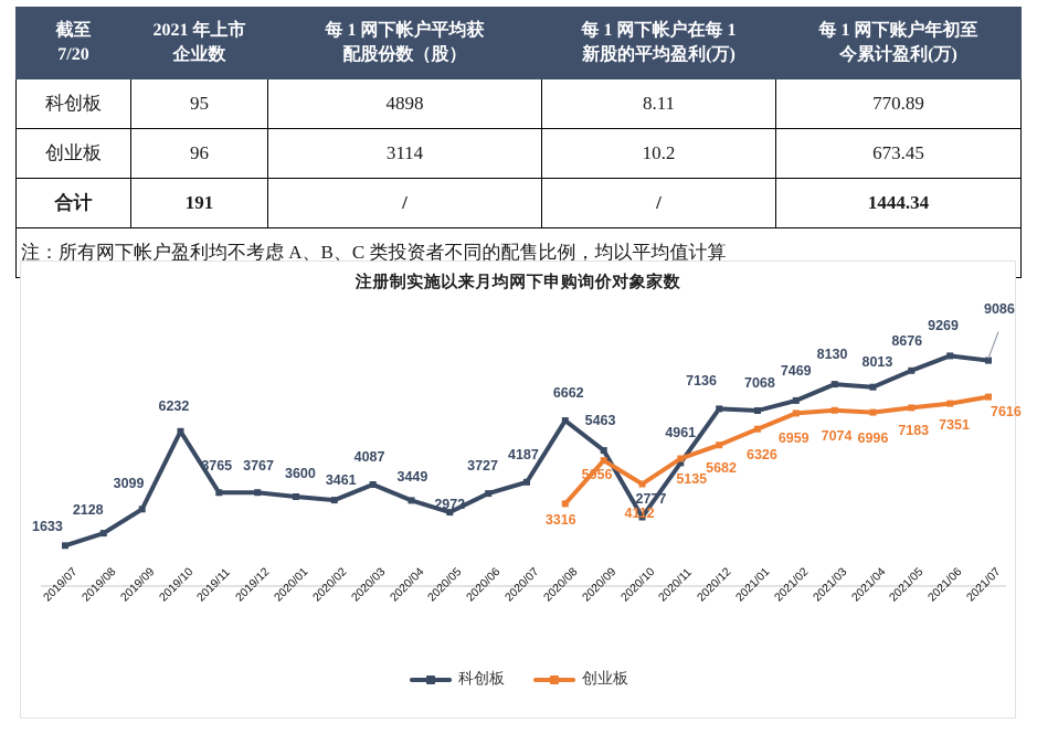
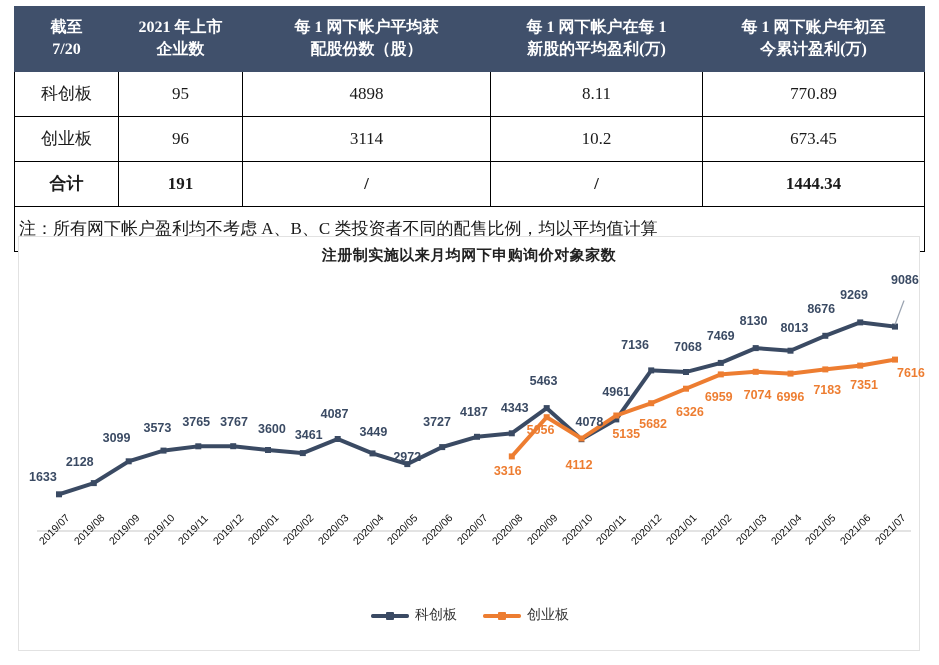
科创板/2019/10: 6232 -> 3573
科创板/2020/08: 6662 -> 4343
科创板/2020/10: 2777 -> 4078
